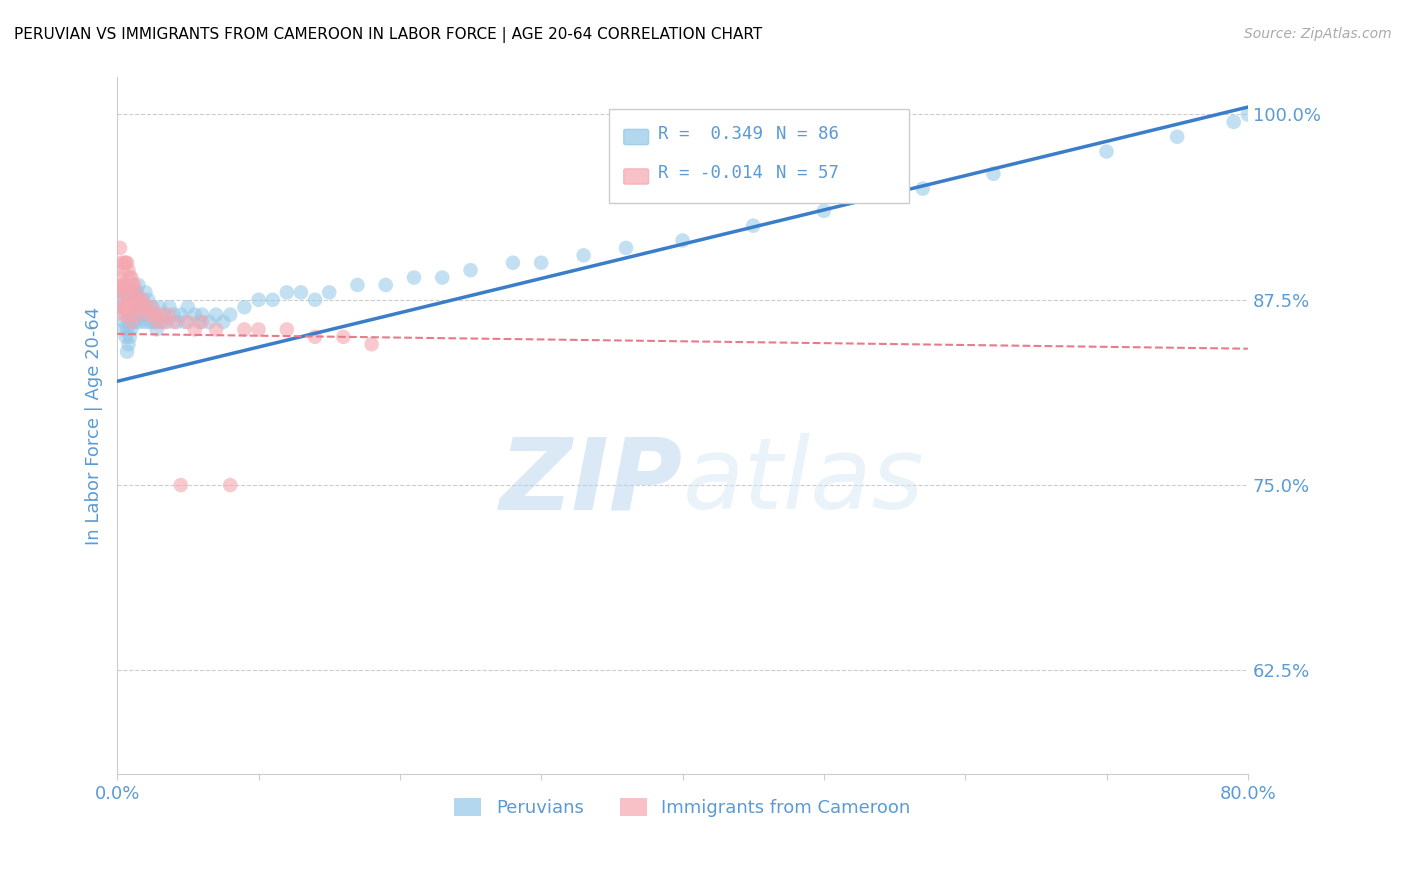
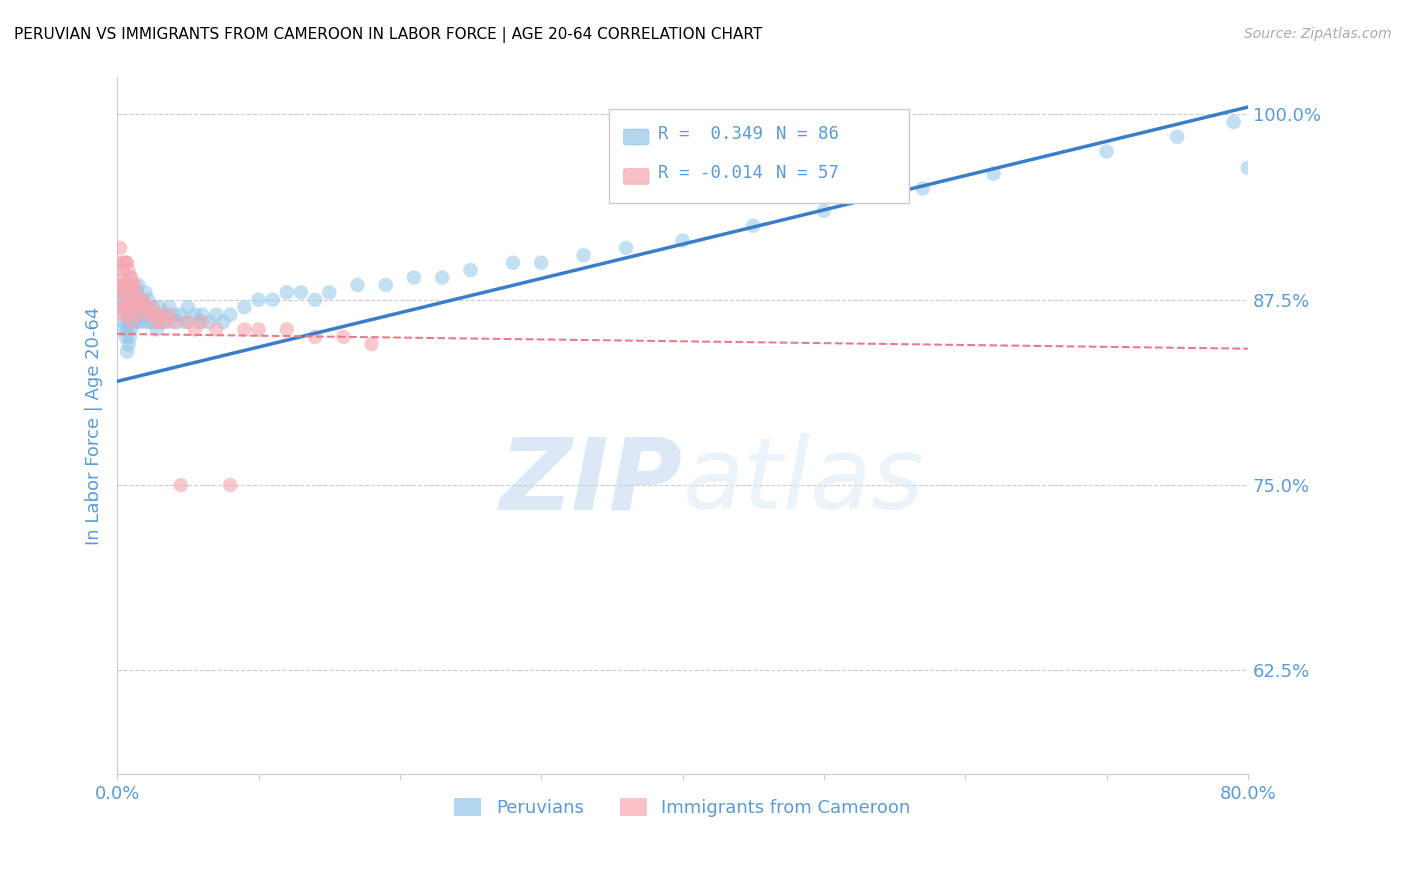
Peruvians/80.0%: 100.0% -> 96.4%
